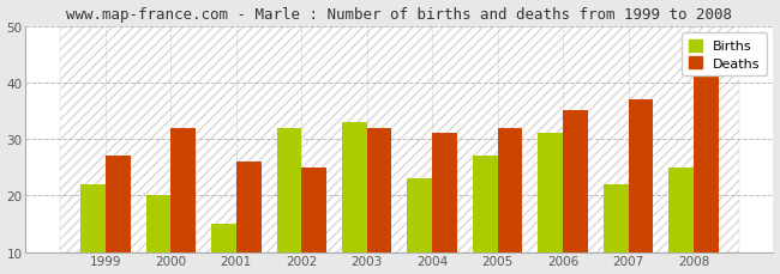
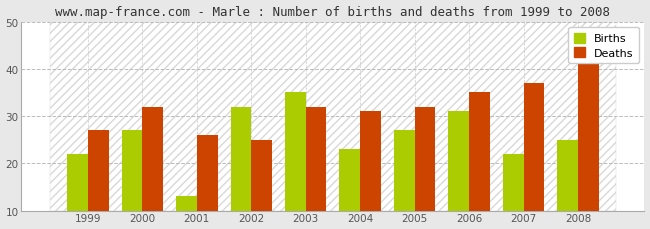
Births/2000: 20 -> 27
Births/2001: 15 -> 13
Births/2003: 33 -> 35
